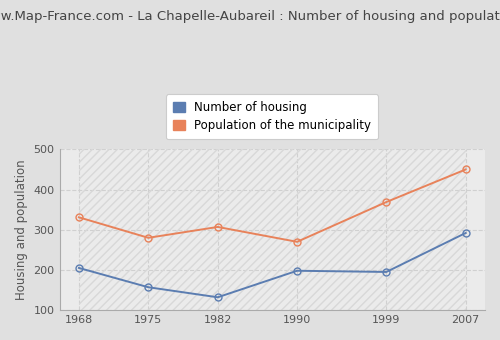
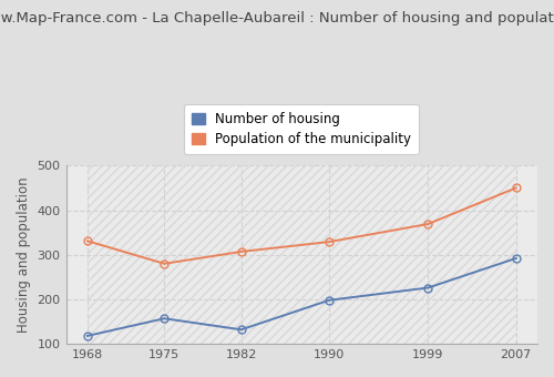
Number of housing/1968: 205 -> 118
Population of the municipality/1990: 270 -> 329
Number of housing/1999: 195 -> 226
